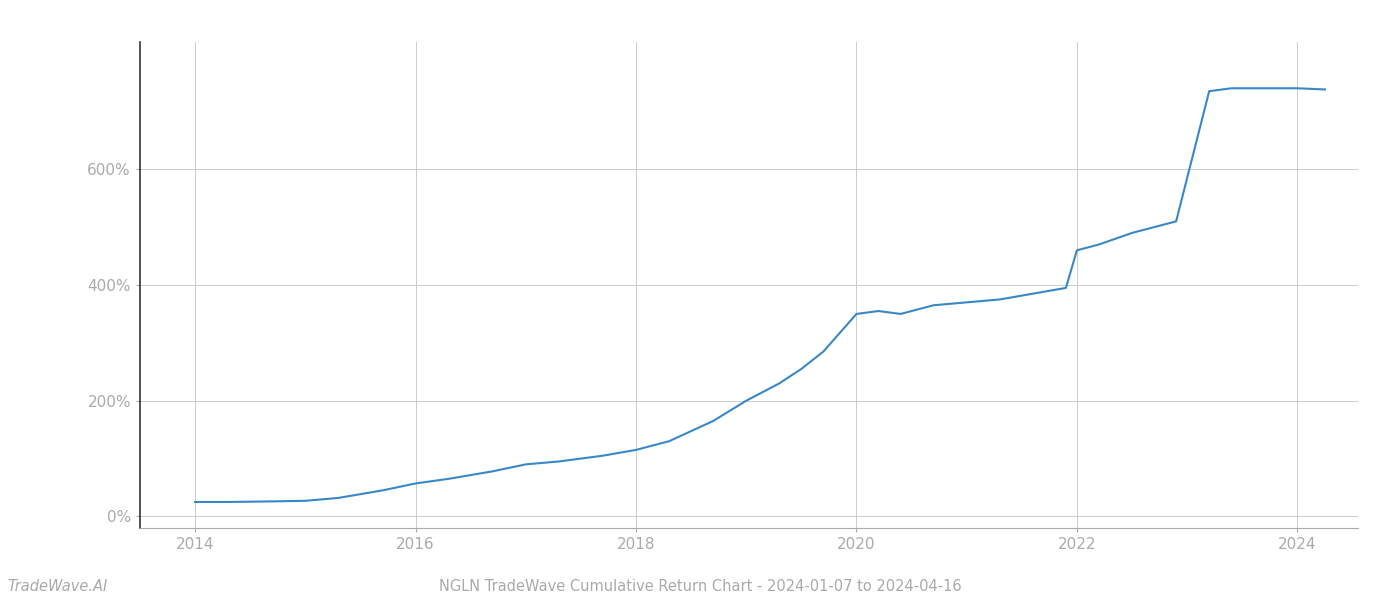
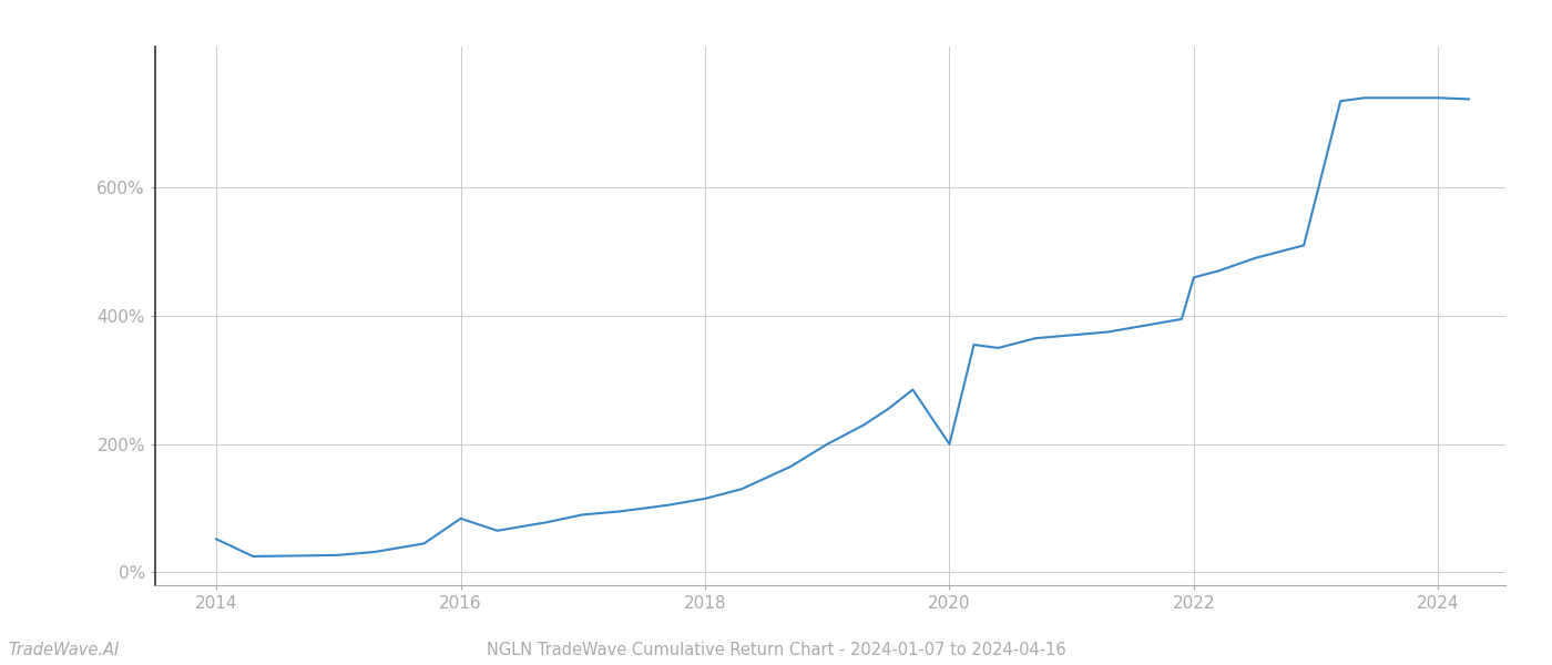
2014: 25% -> 52%
2016: 57% -> 84%
2020: 350% -> 200%
